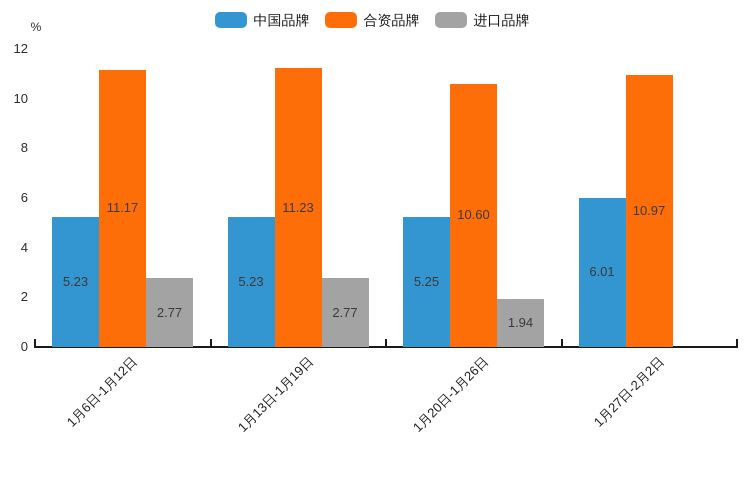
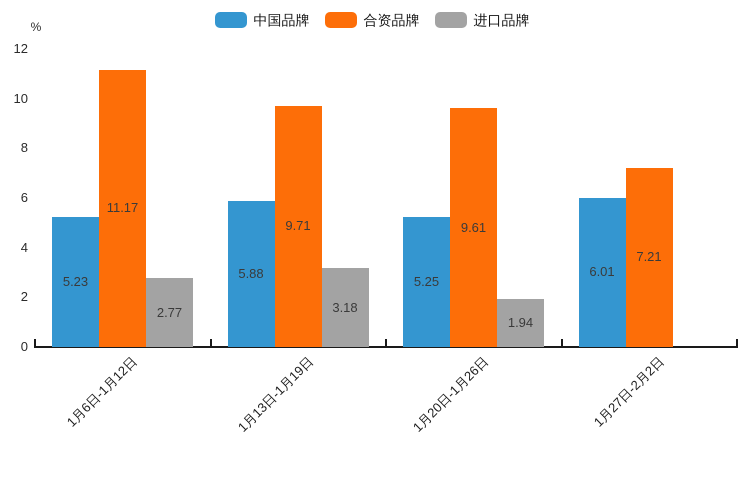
中国品牌/1月13日-1月19日: 5.23 -> 5.88
合资品牌/1月13日-1月19日: 11.23 -> 9.71
进口品牌/1月13日-1月19日: 2.77 -> 3.18
合资品牌/1月20日-1月26日: 10.60 -> 9.61
合资品牌/1月27日-2月2日: 10.97 -> 7.21
